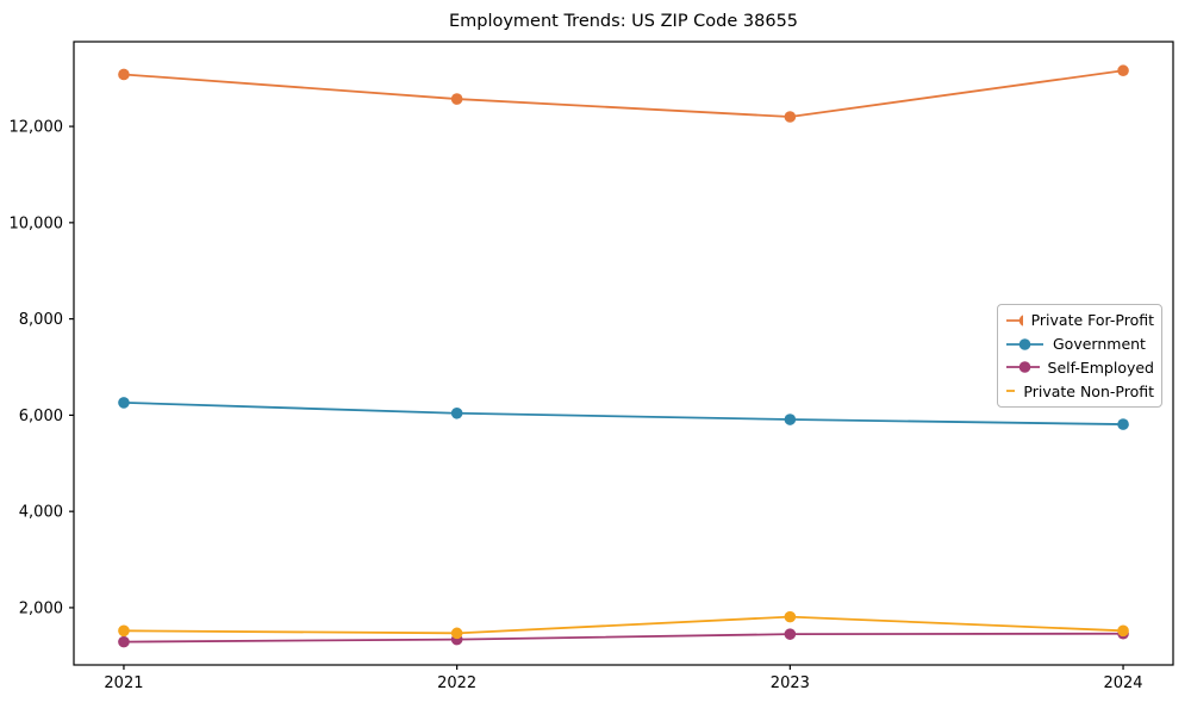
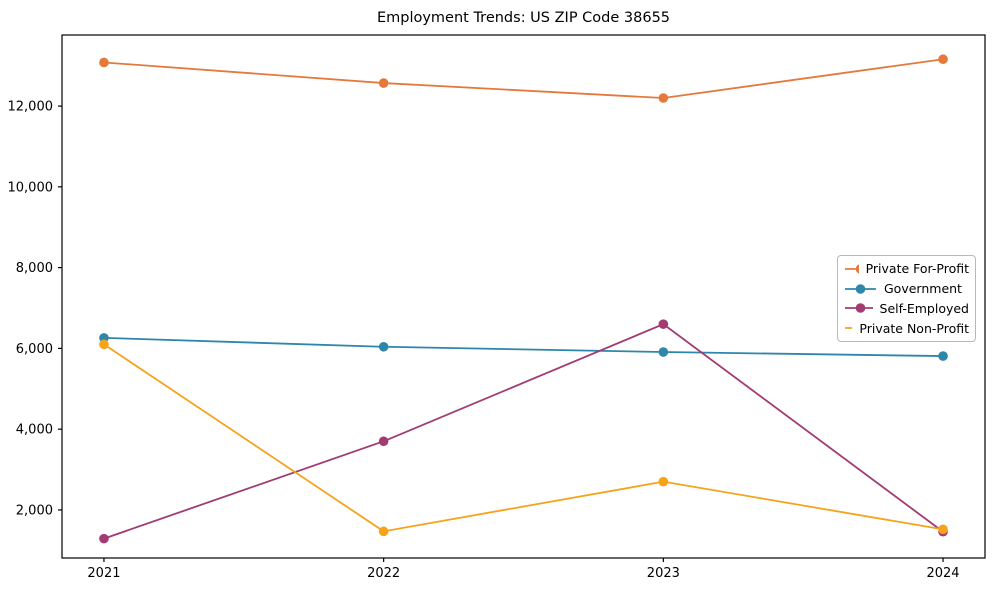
Private Non-Profit/2021: 1500 -> 6100
Self-Employed/2022: 1300 -> 3700
Self-Employed/2023: 1400 -> 6600
Private Non-Profit/2023: 1800 -> 2700
